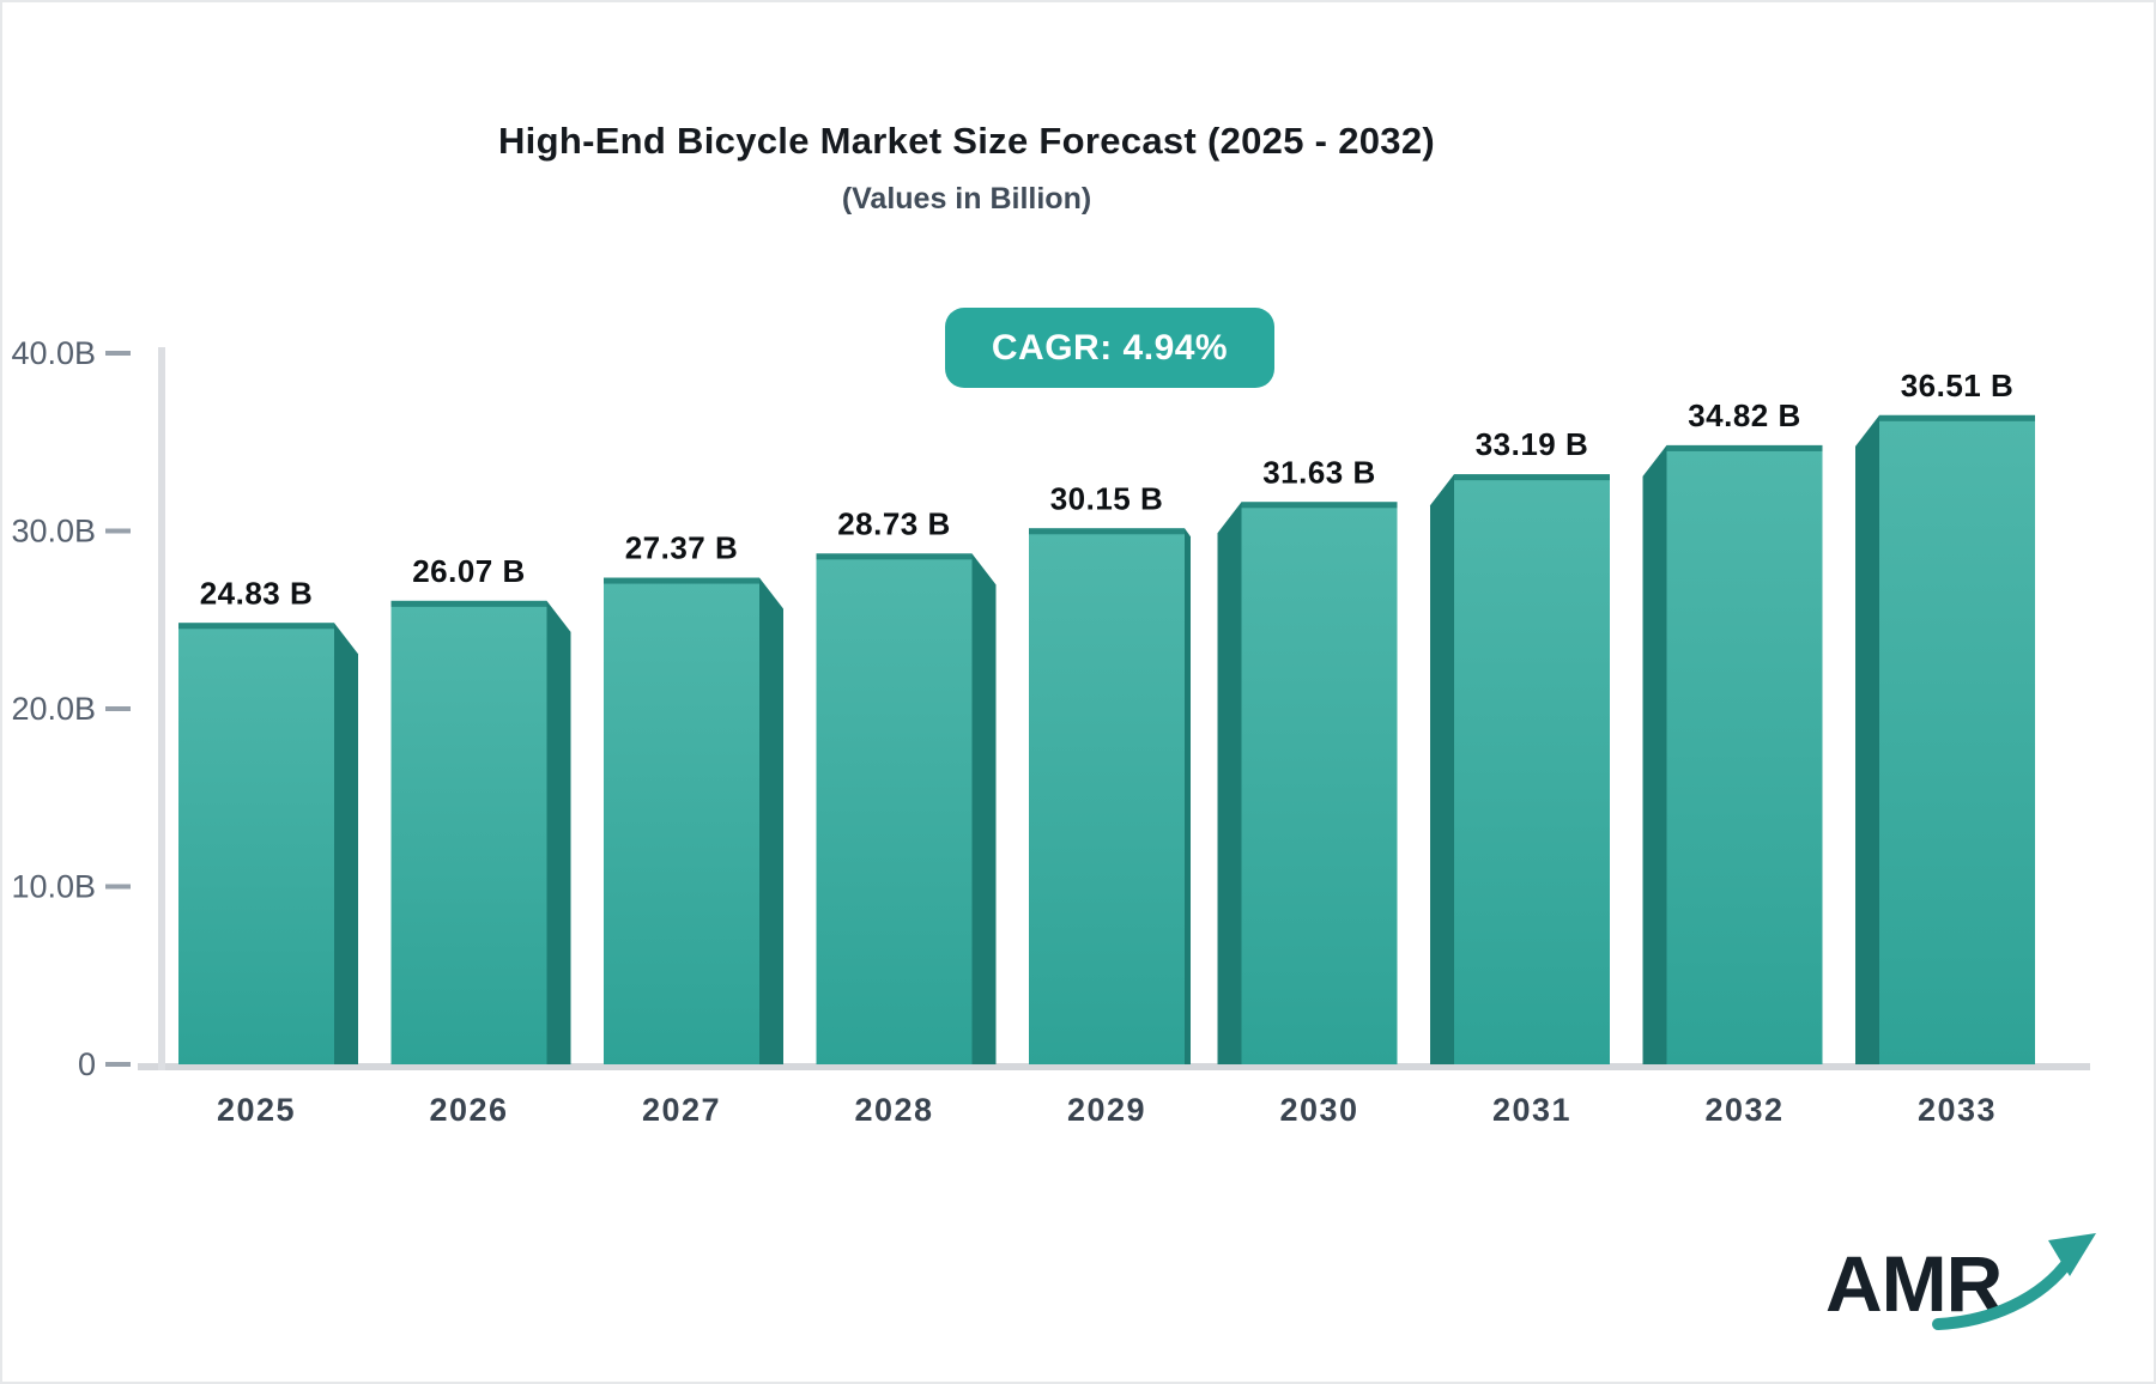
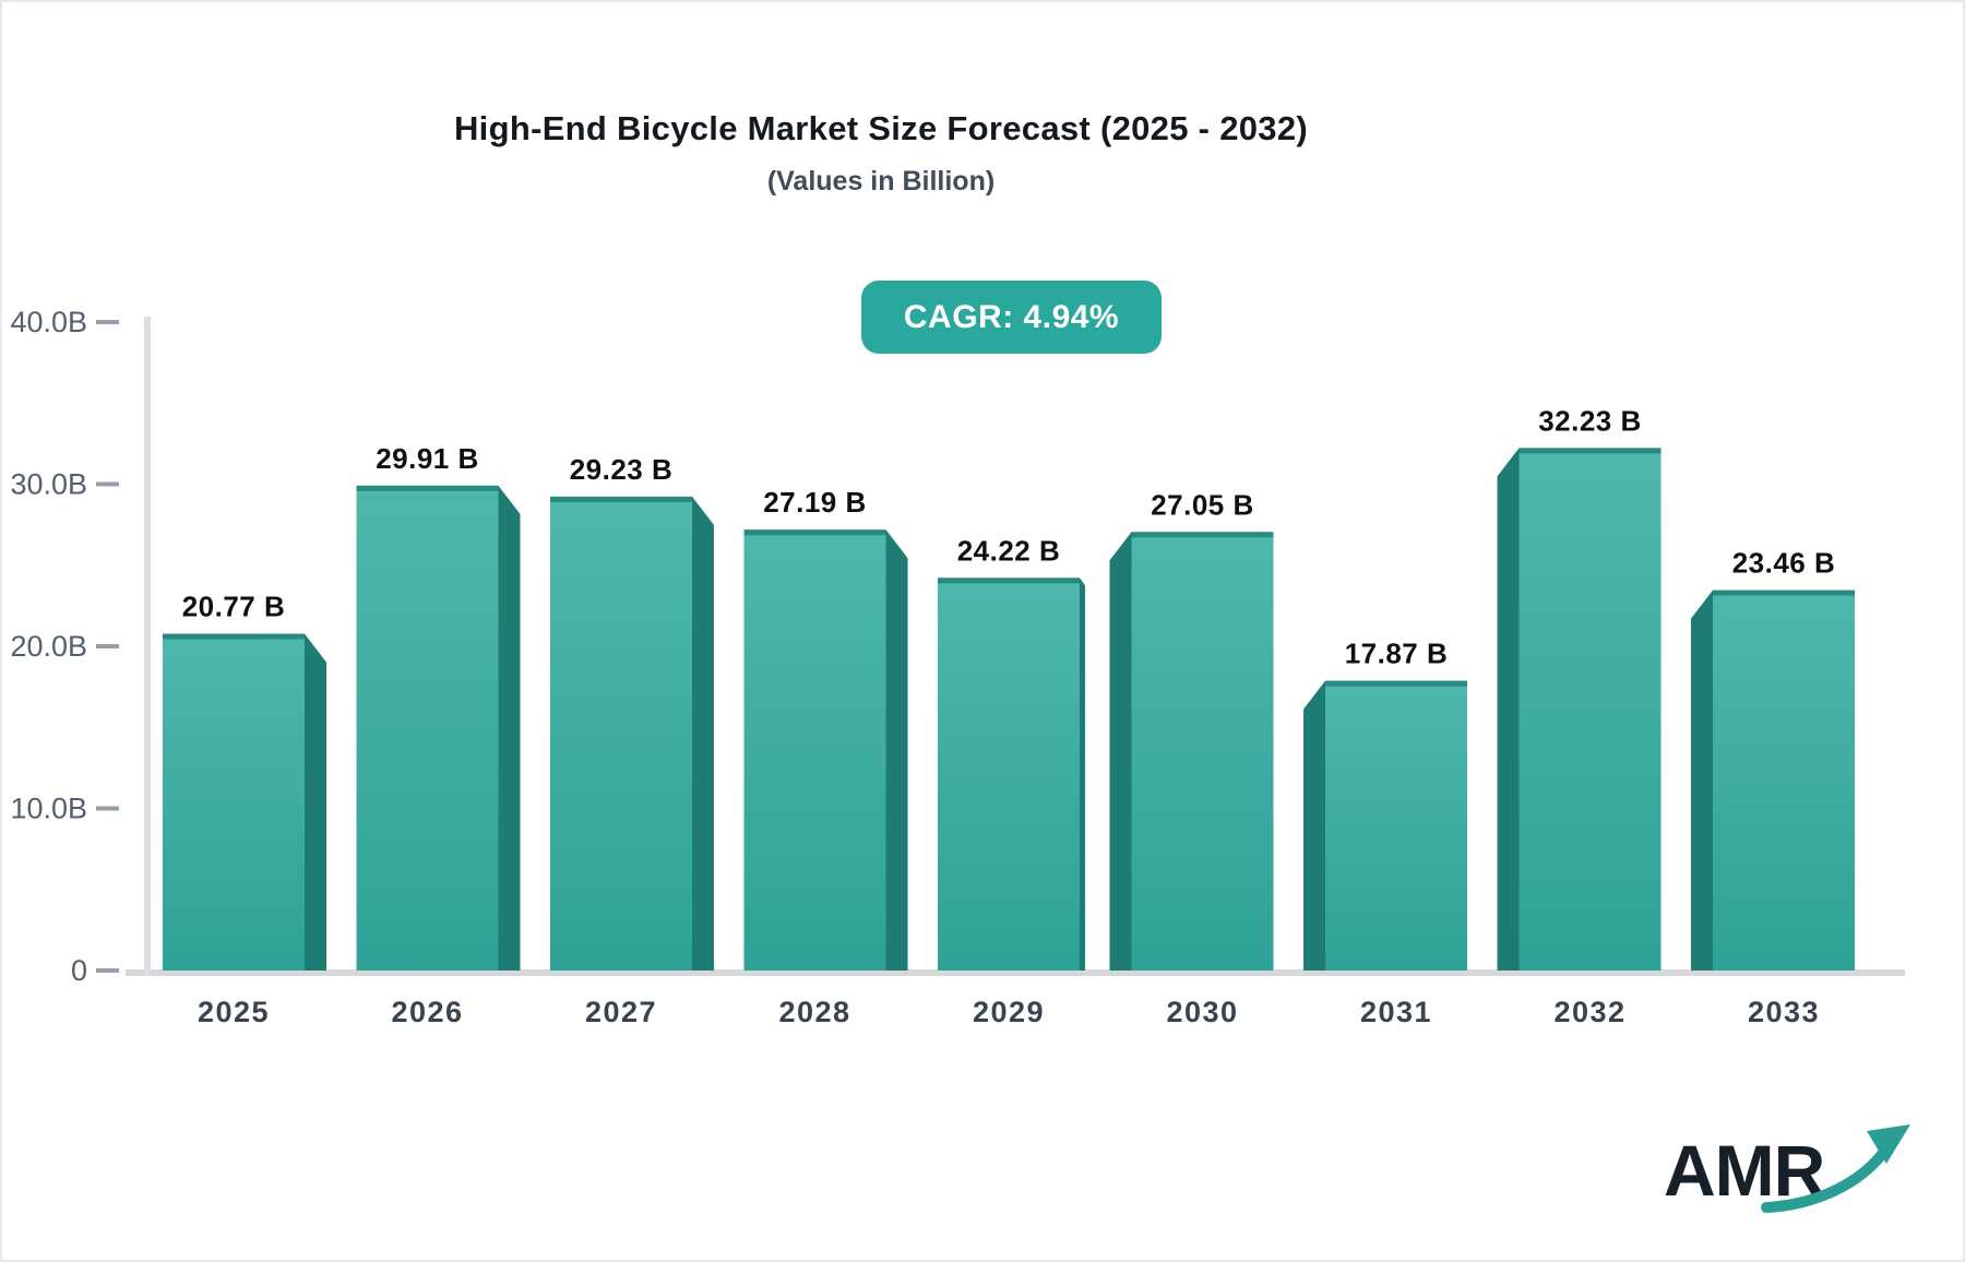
2025: 24.83 -> 20.77
2026: 26.07 -> 29.91
2027: 27.37 -> 29.23
2028: 28.73 -> 27.19
2029: 30.15 -> 24.22
2030: 31.63 -> 27.05
2031: 33.19 -> 17.87
2032: 34.82 -> 32.23
2033: 36.51 -> 23.46
